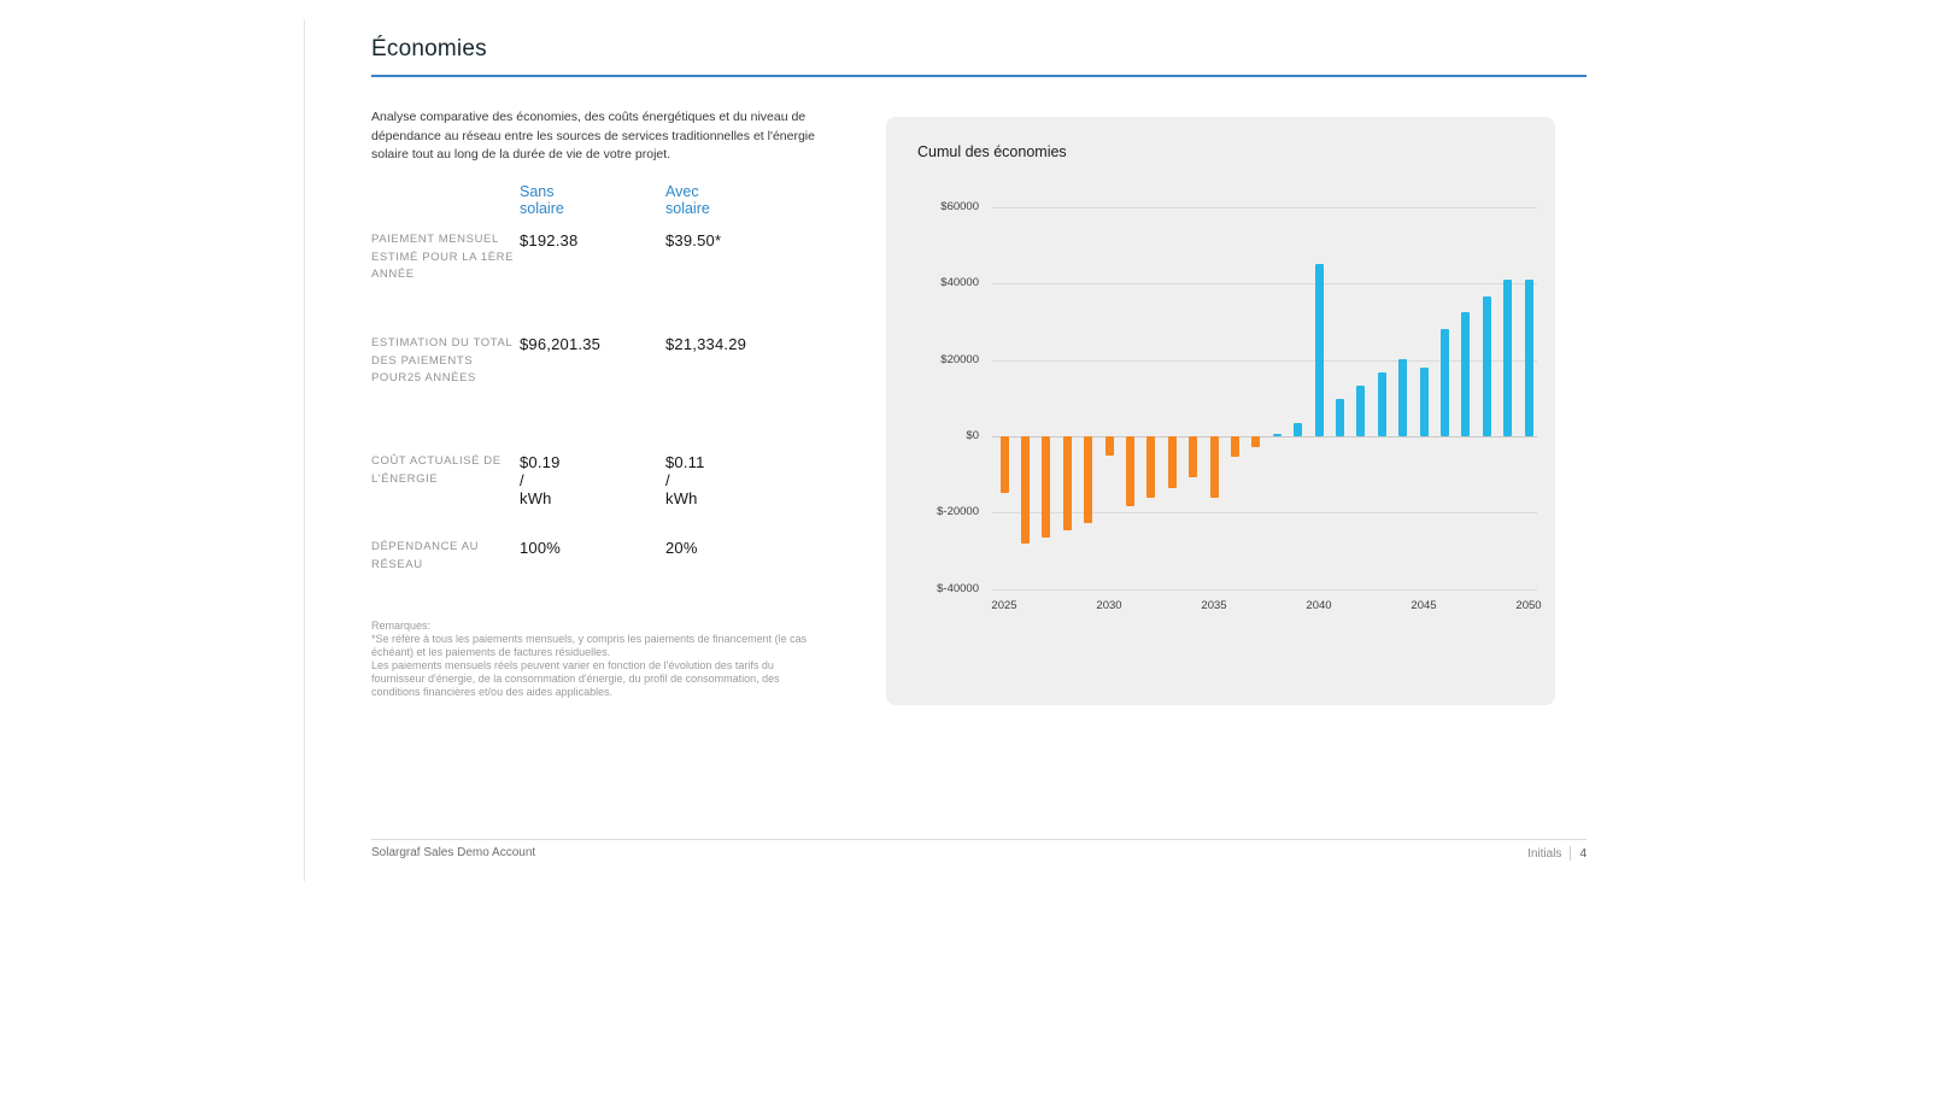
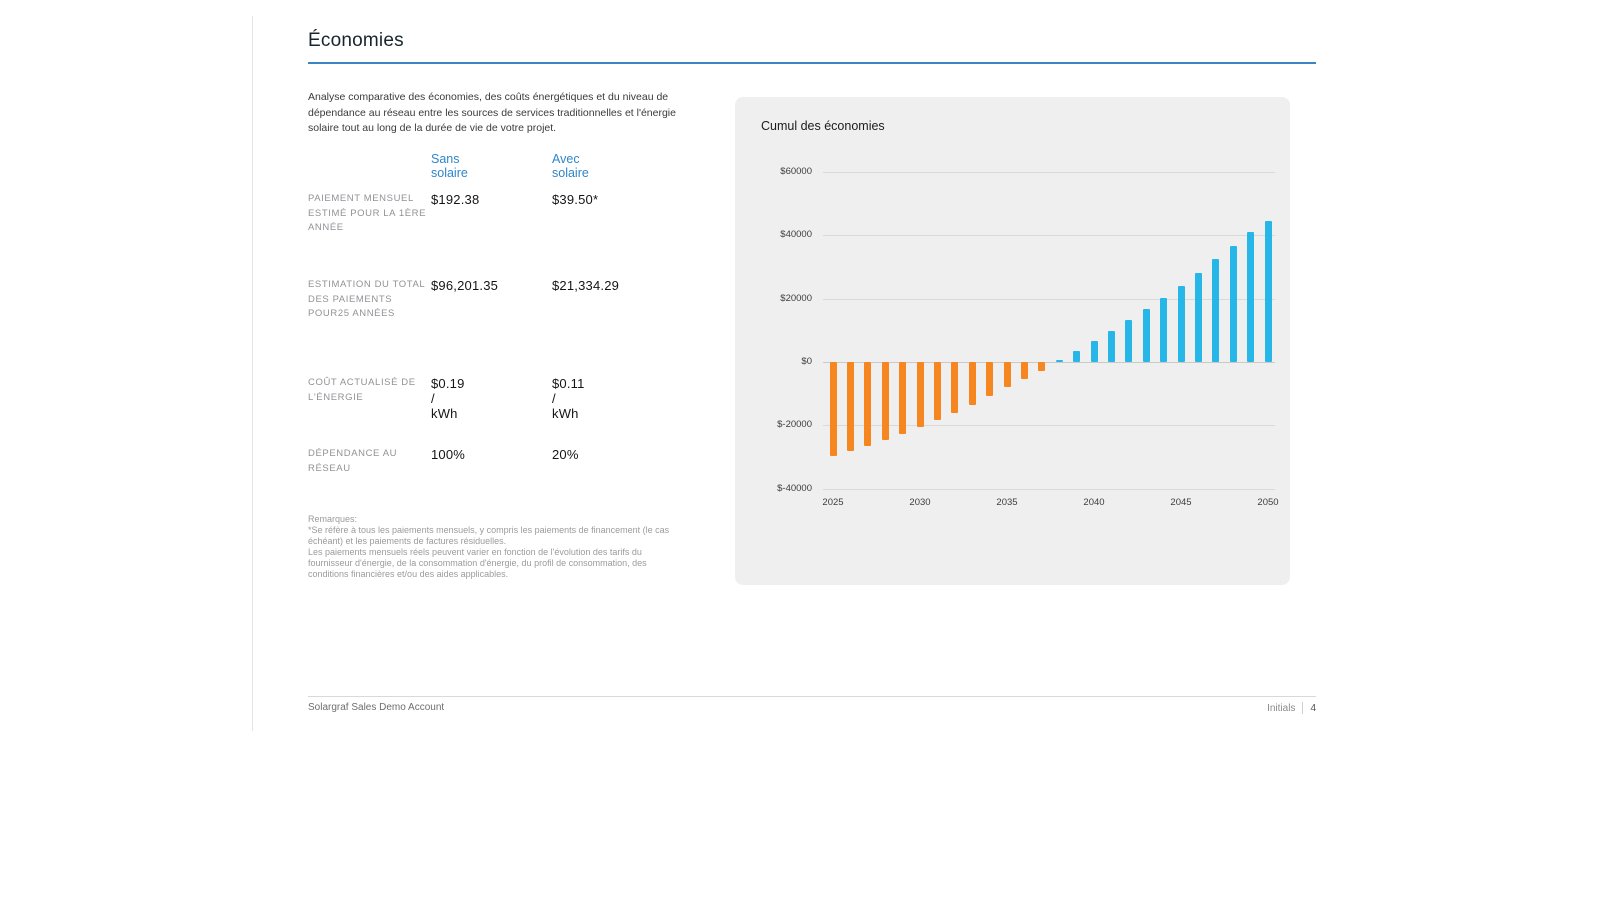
2025: -$15000 -> -$30000
2030: -$5000 -> -$21000
2035: -$16000 -> -$8000
2040: $45000 -> $7000
2045: $18000 -> $24000
2050: $41000 -> $44000
